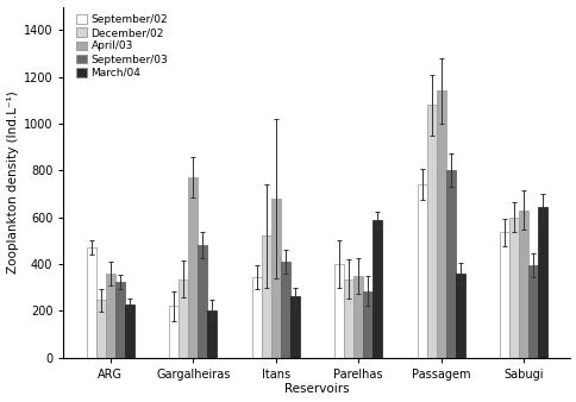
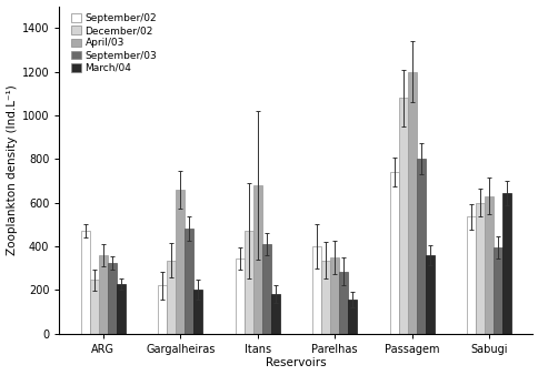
April/03/Gargalheiras: 770 -> 660
December/02/Itans: 520 -> 470
March/04/Itans: 260 -> 180
March/04/Parelhas: 590 -> 160
April/03/Passagem: 1140 -> 1200
